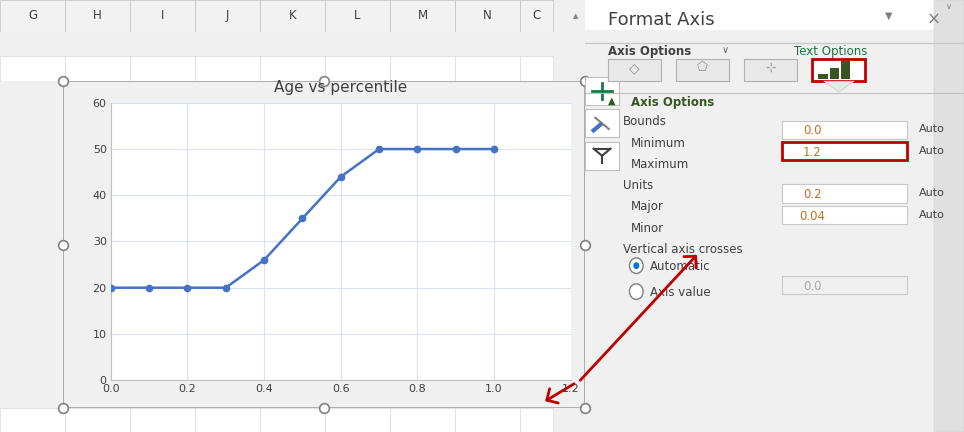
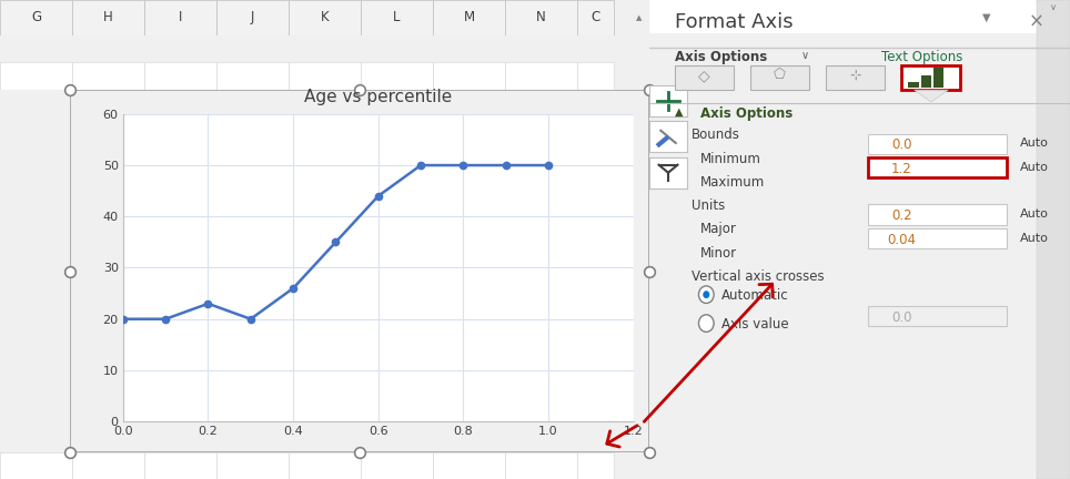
0.2: 20 -> 23
